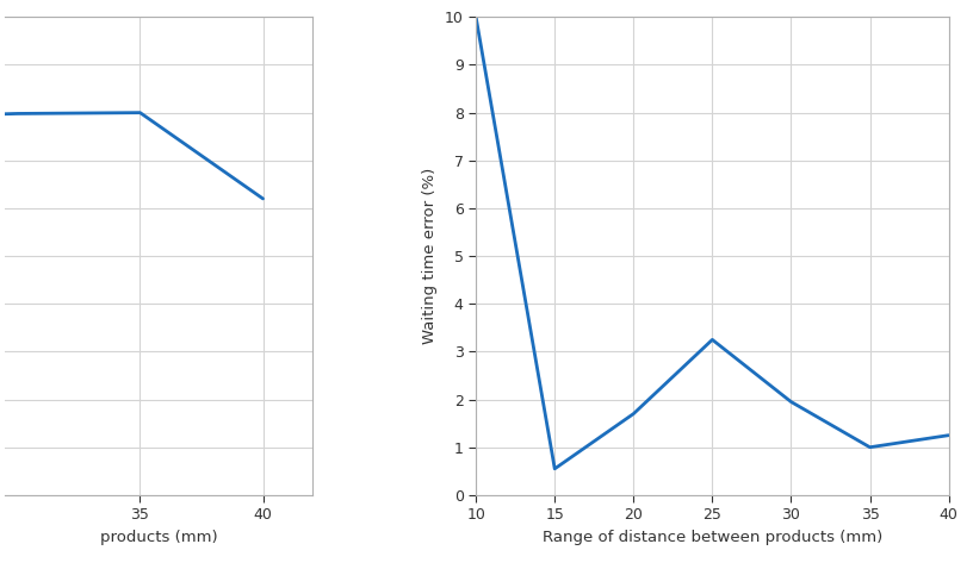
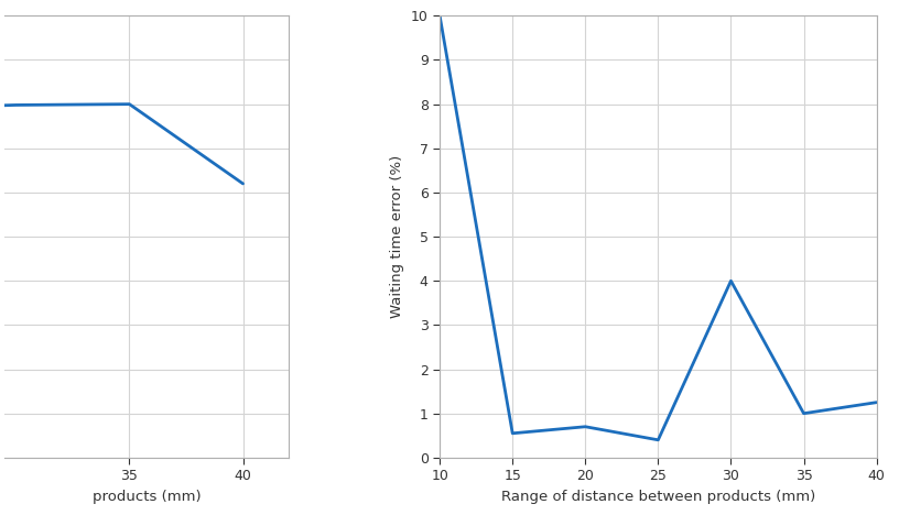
20: 1.70 -> 0.70
25: 3.25 -> 0.40
30: 1.95 -> 4.00
